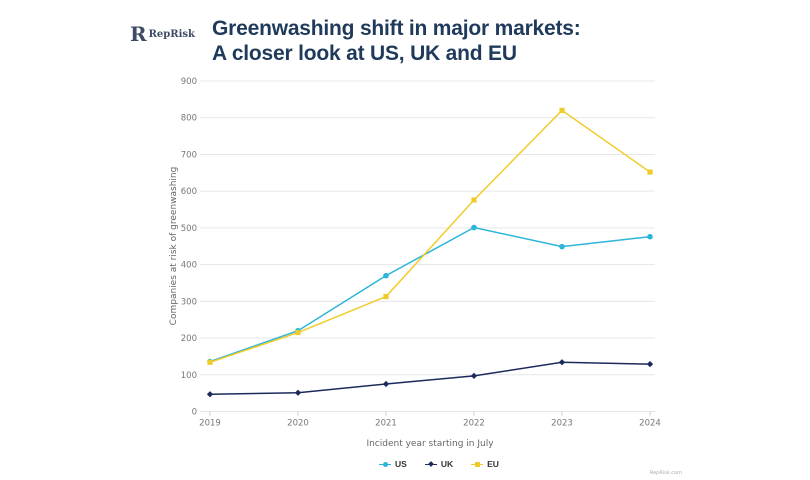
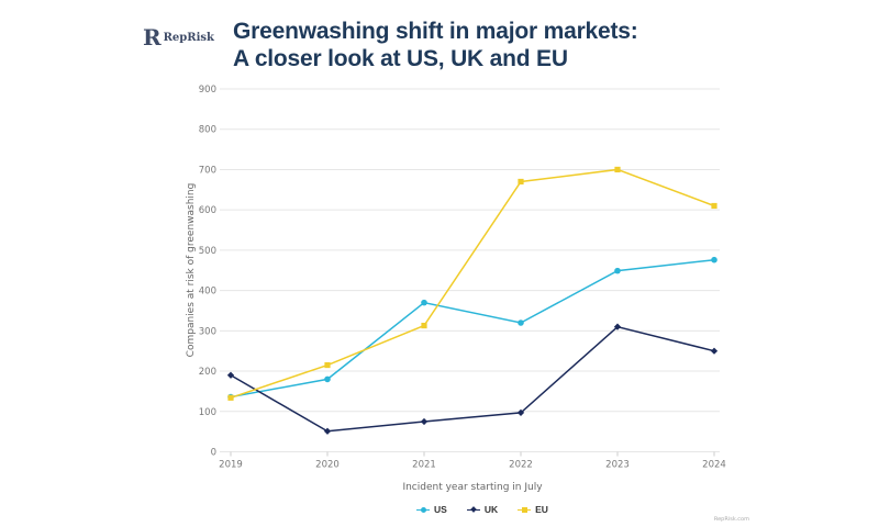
UK/2019: 50 -> 190
US/2020: 220 -> 180
US/2022: 500 -> 320
EU/2022: 580 -> 670
UK/2023: 130 -> 310
EU/2023: 820 -> 700
UK/2024: 130 -> 250
EU/2024: 650 -> 610
